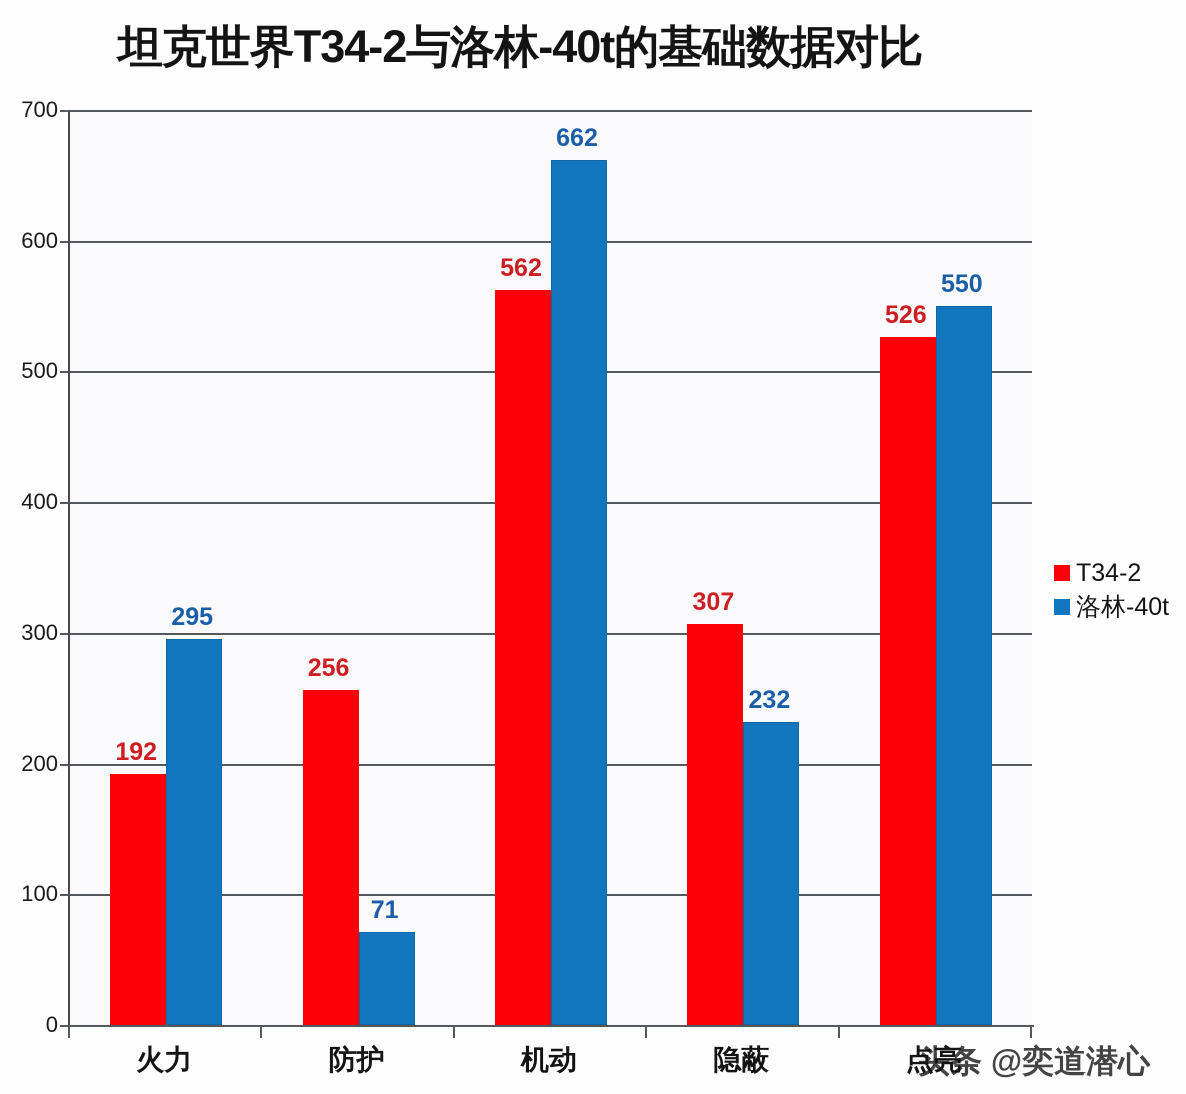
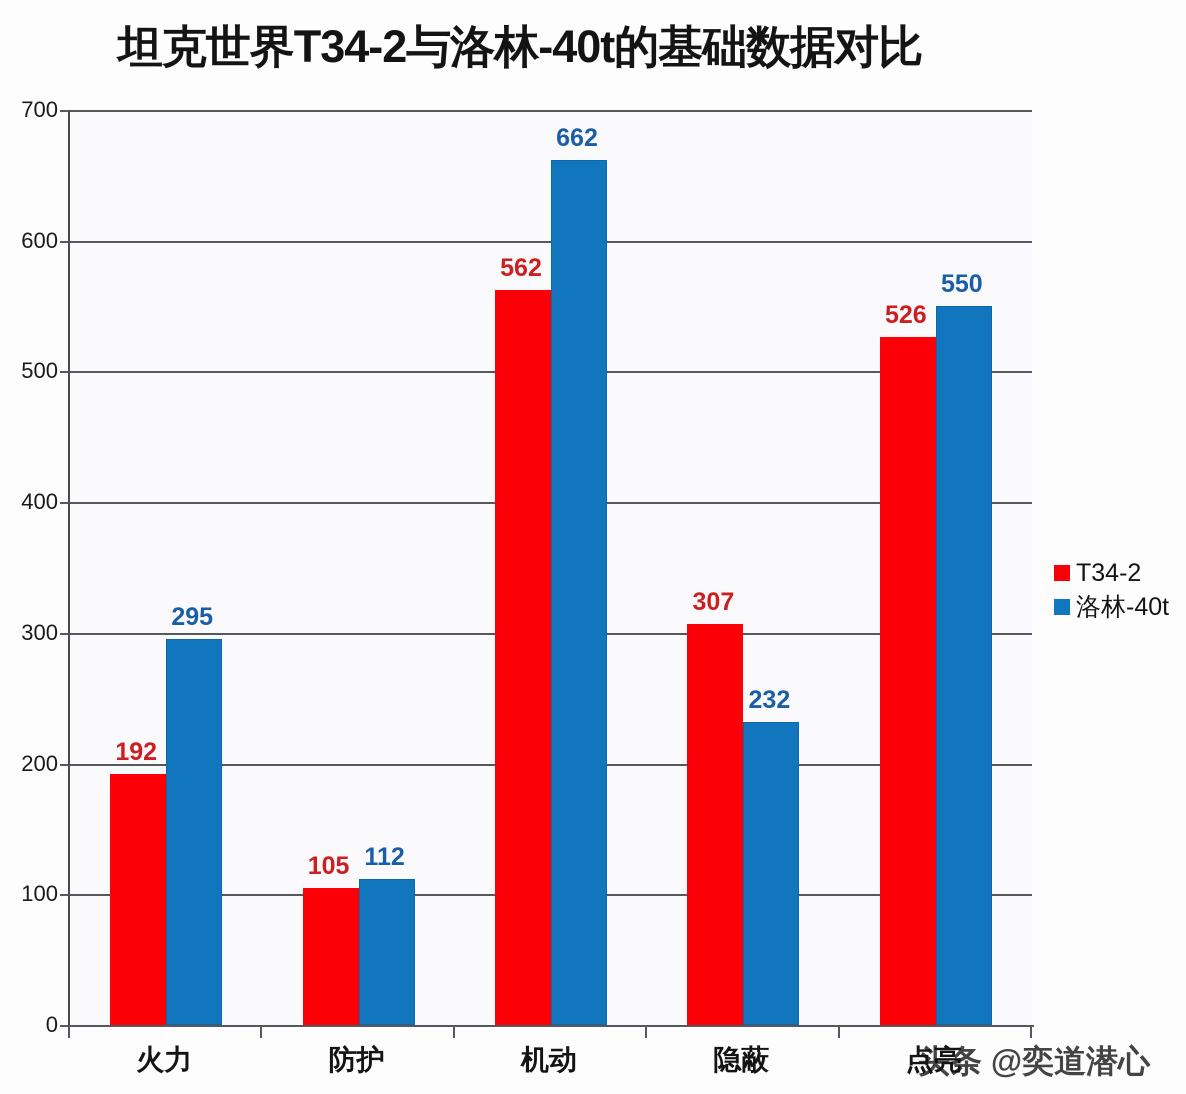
T34-2/防护: 256 -> 105
洛林-40t/防护: 71 -> 112
